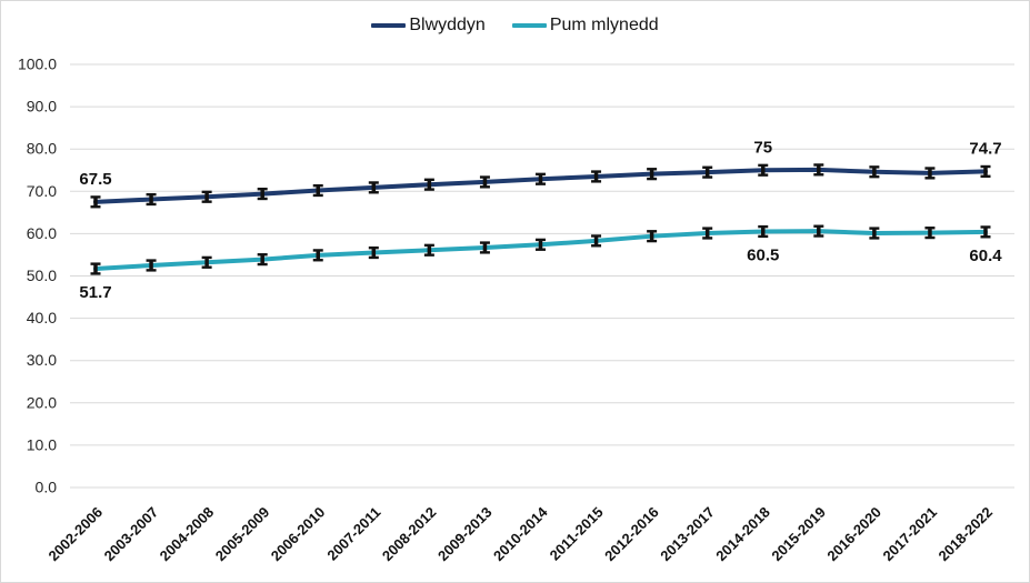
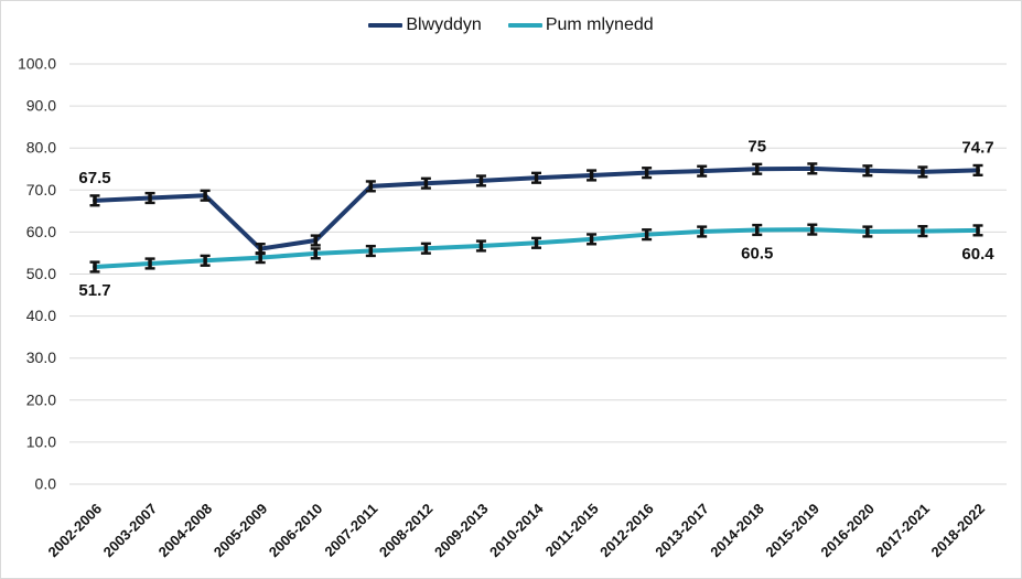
Blwyddyn/2005-2009: 69 -> 56
Blwyddyn/2006-2010: 70 -> 58
